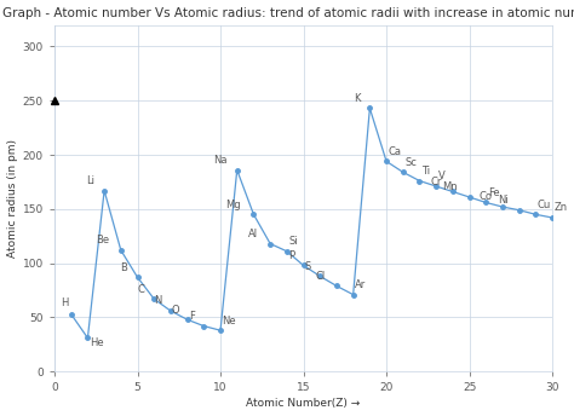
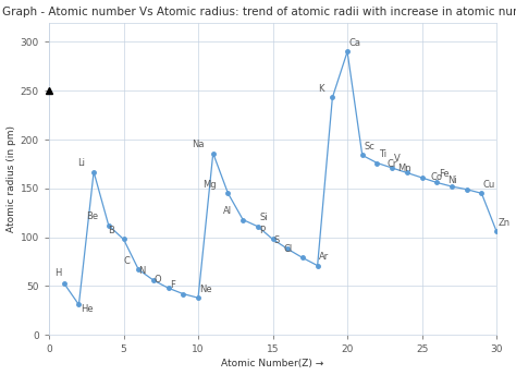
5: 87 -> 98
20: 194 -> 290
30: 142 -> 106
